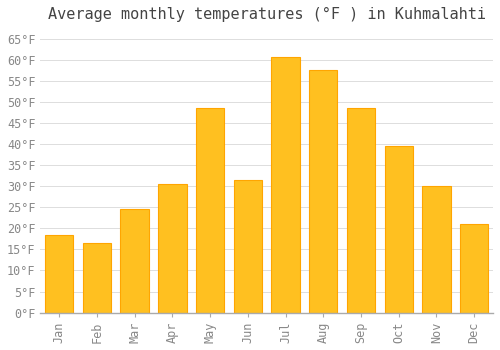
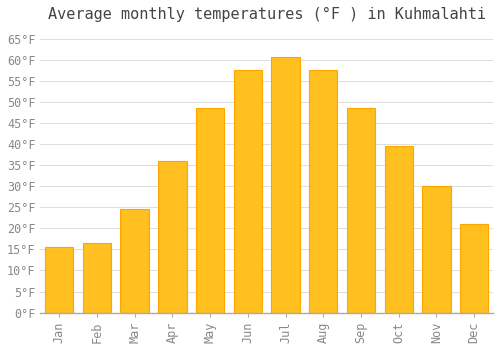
Jan: 18.5°F -> 15.5°F
Apr: 30.5°F -> 36.0°F
Jun: 31.5°F -> 57.5°F
